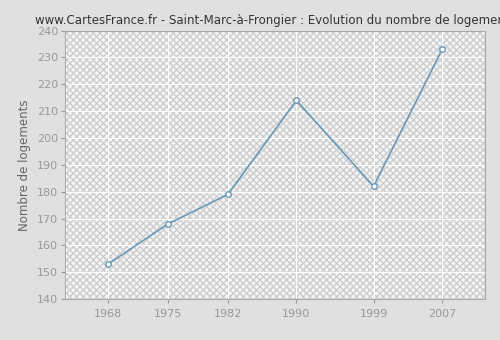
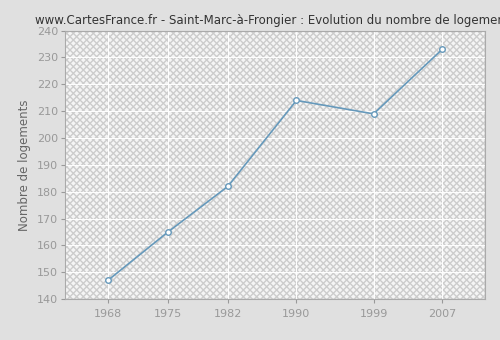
1968: 153 -> 147
1975: 168 -> 165
1982: 179 -> 182
1999: 182 -> 209
